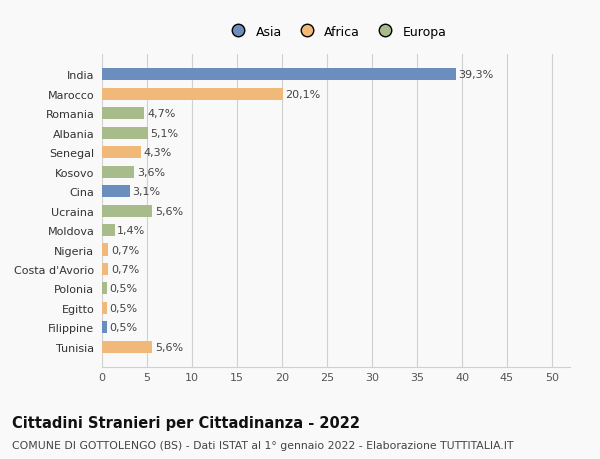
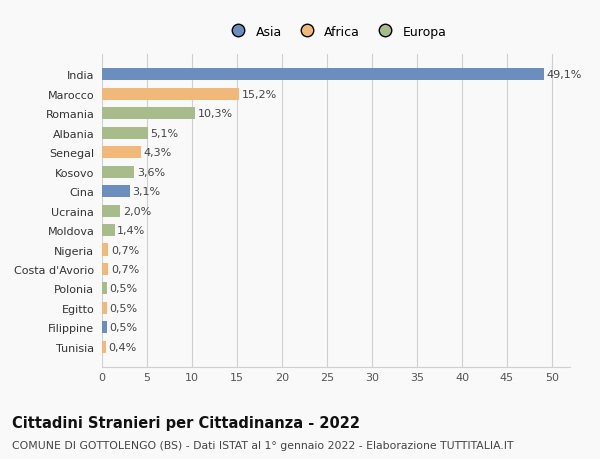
India: 39,3% -> 49,1%
Marocco: 20,1% -> 15,2%
Romania: 4,7% -> 10,3%
Ucraina: 5,6% -> 2,0%
Tunisia: 5,6% -> 0,4%
